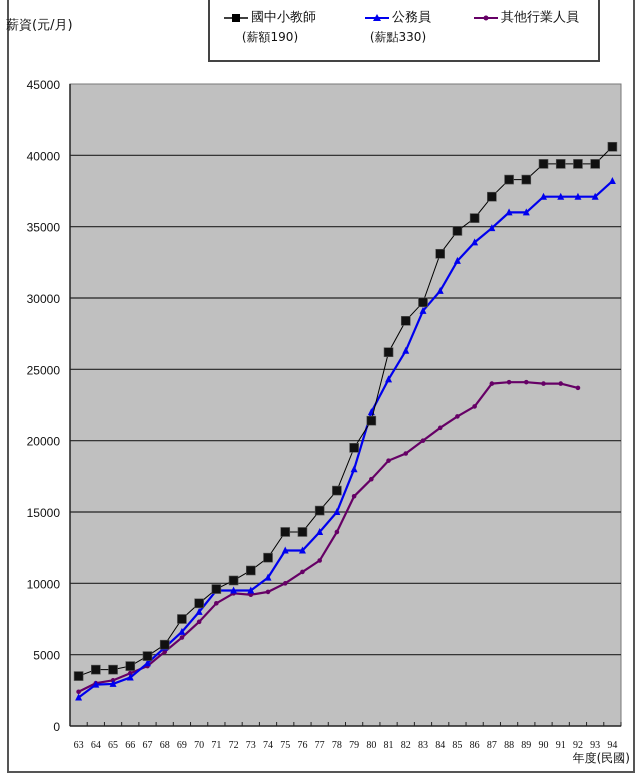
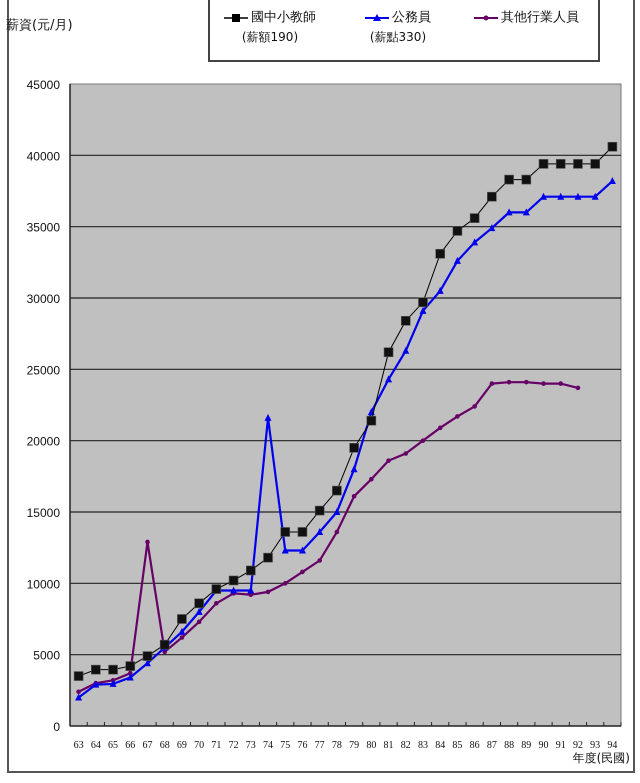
其他行業人員/67: 4200 -> 12900
公務員(薪點330)/74: 10400 -> 21600
